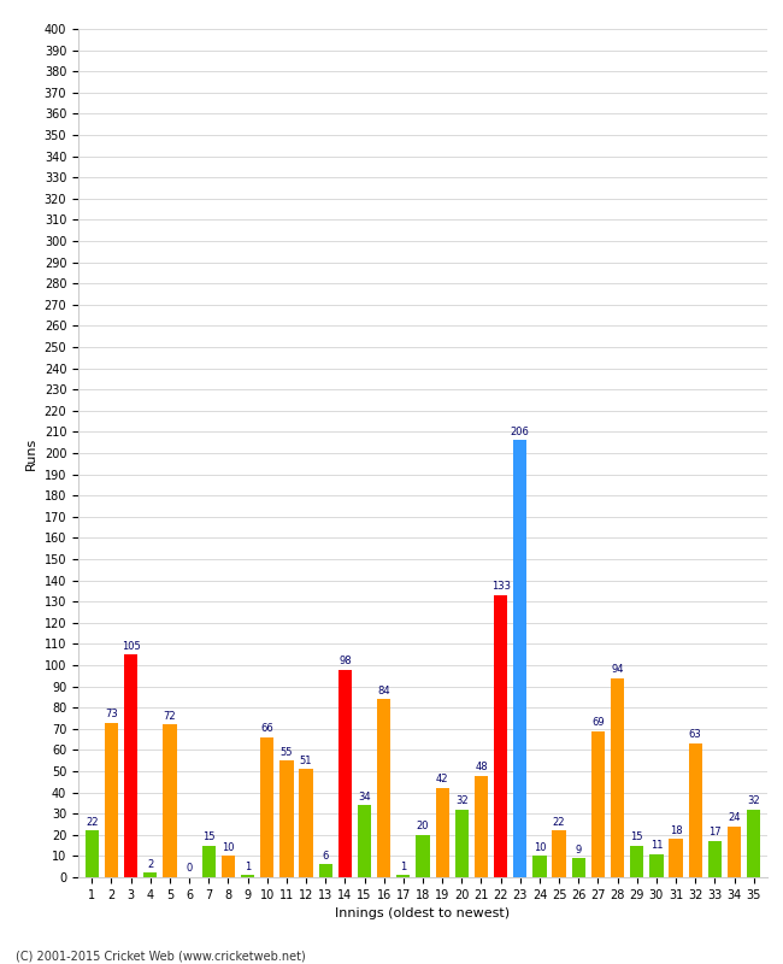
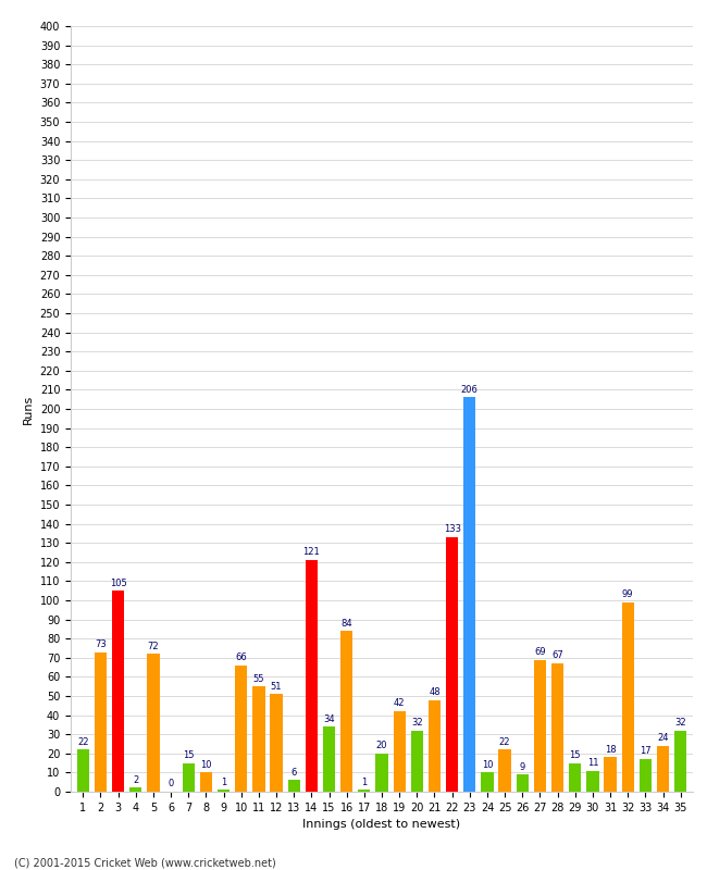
14: 98 -> 121
28: 94 -> 67
32: 63 -> 99
